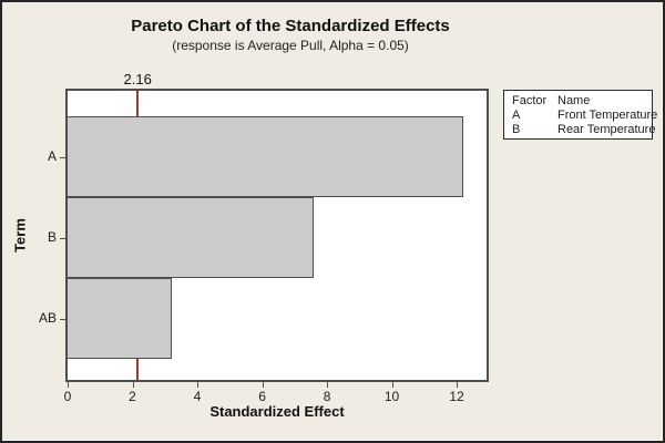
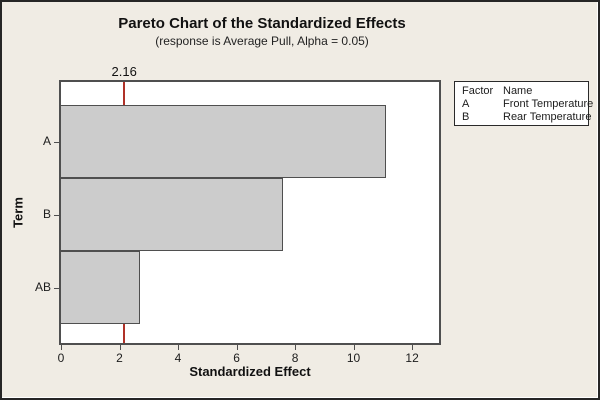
A: 12.2 -> 11.1
AB: 3.2 -> 2.7
